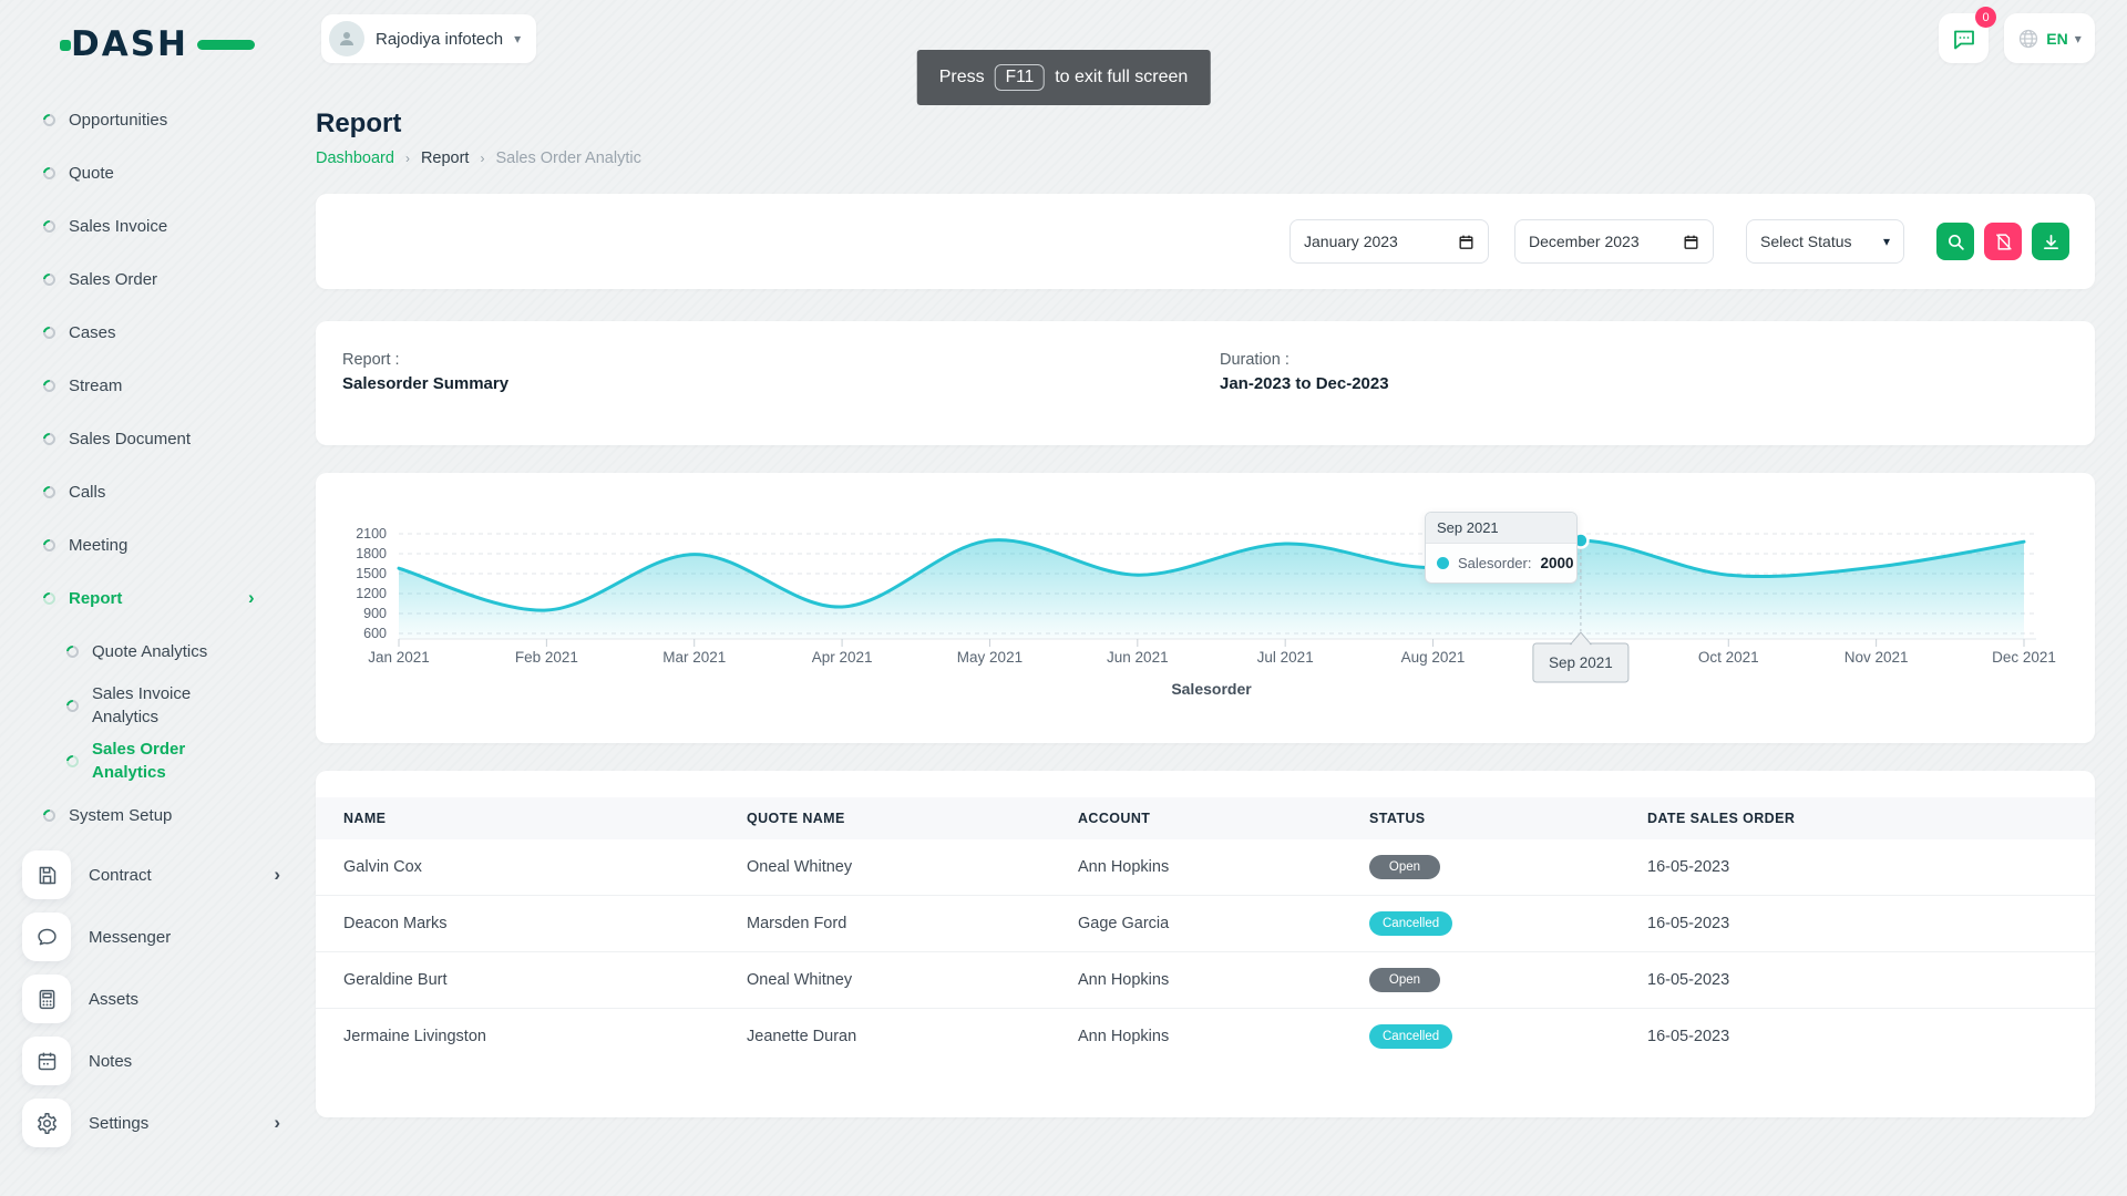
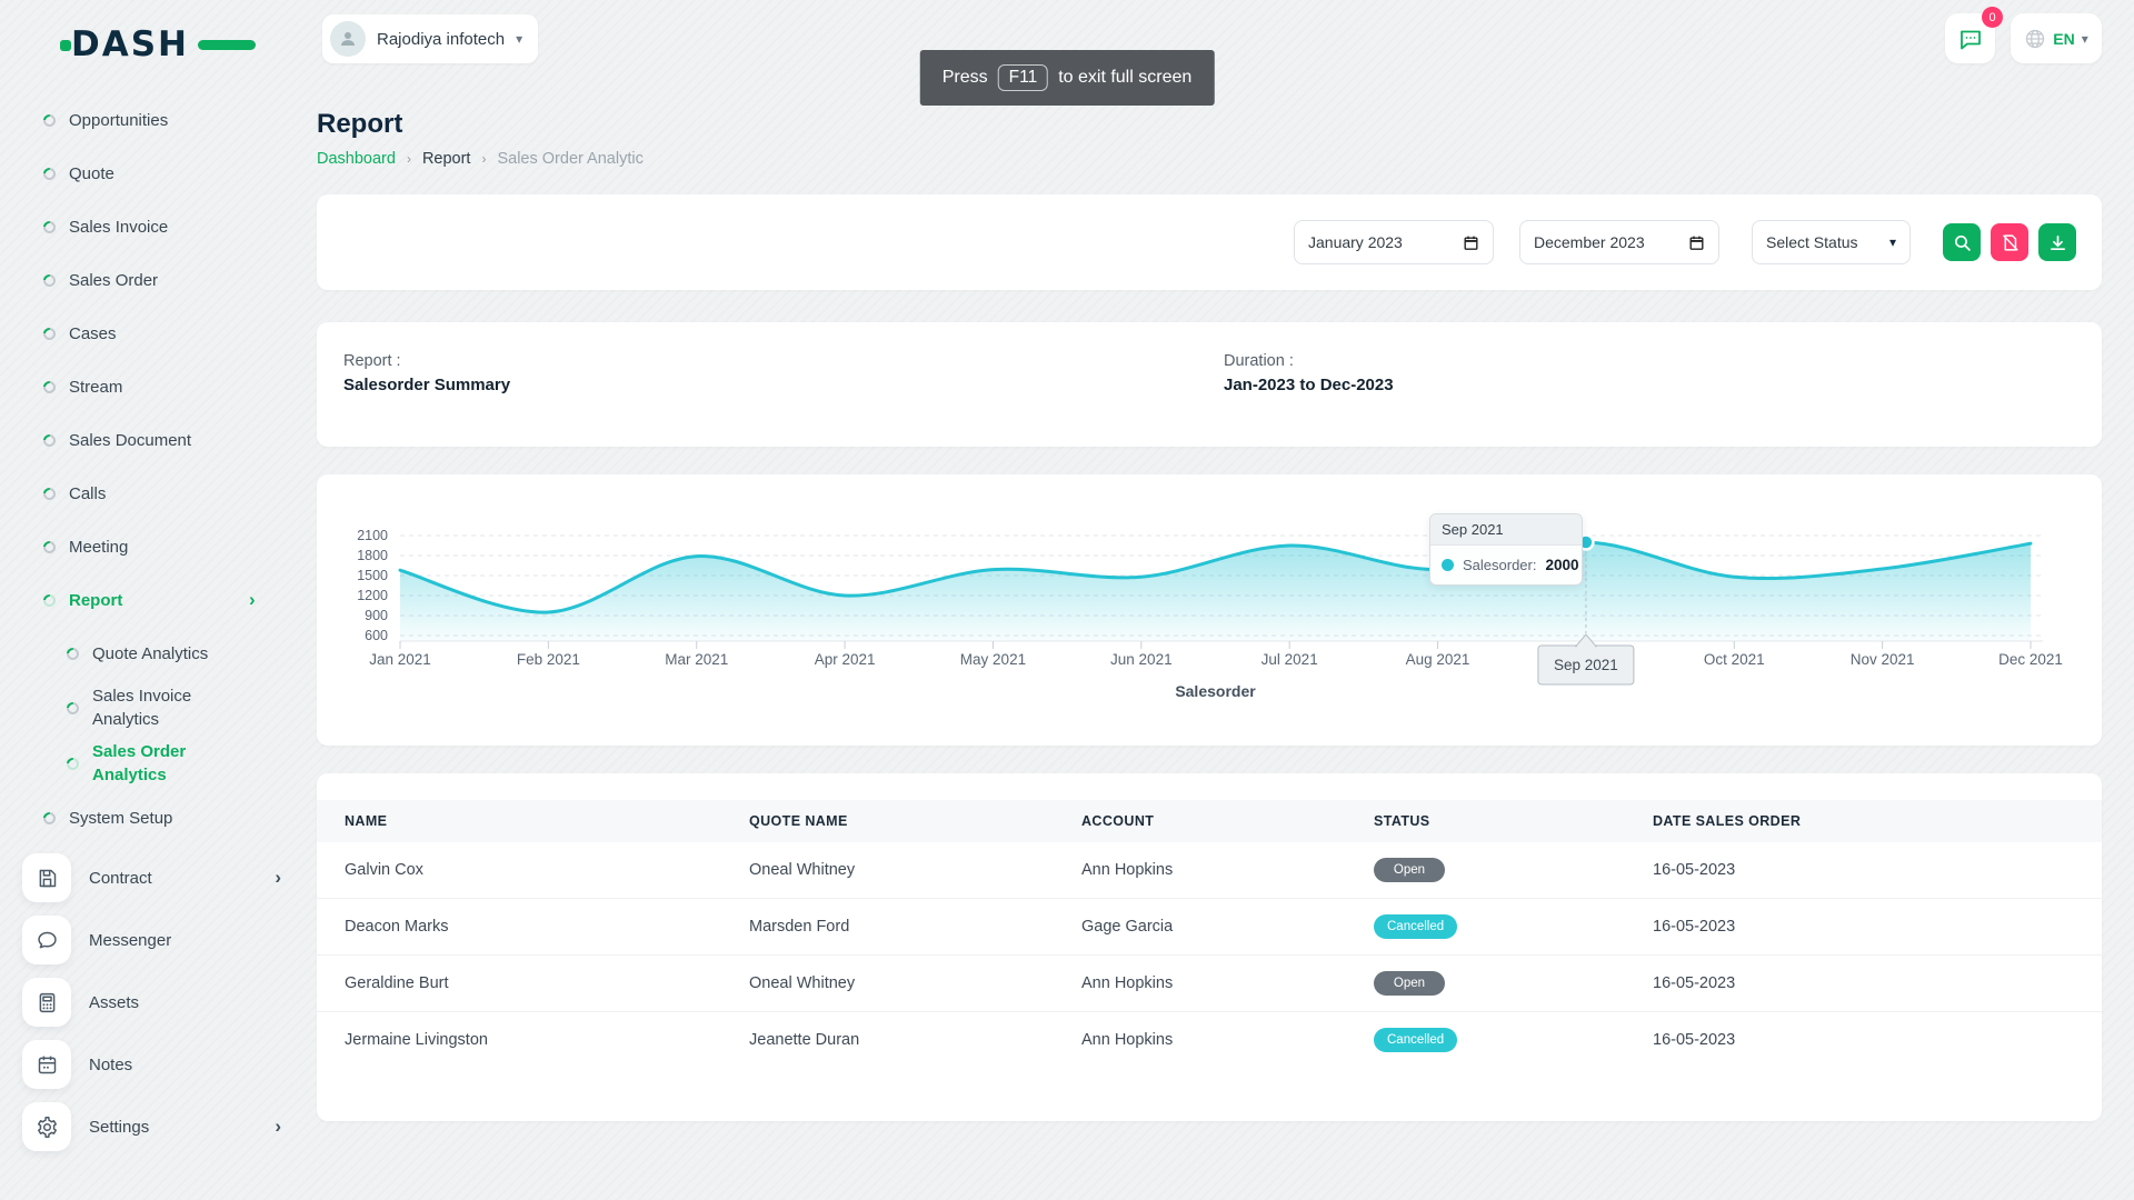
Apr 2021: 1000 -> 1200
May 2021: 2000 -> 1600
